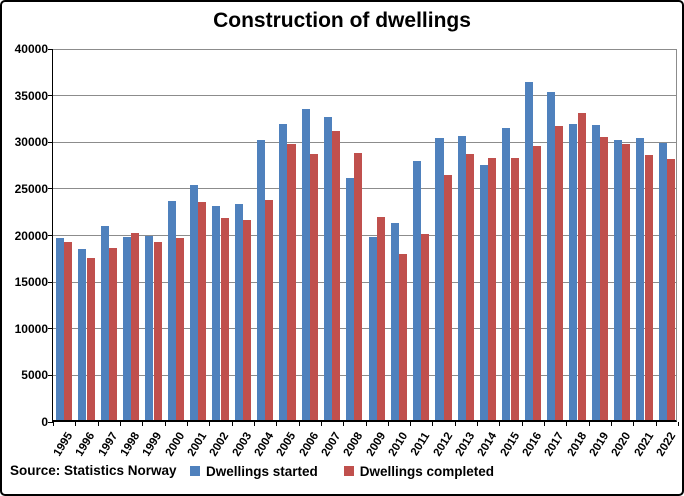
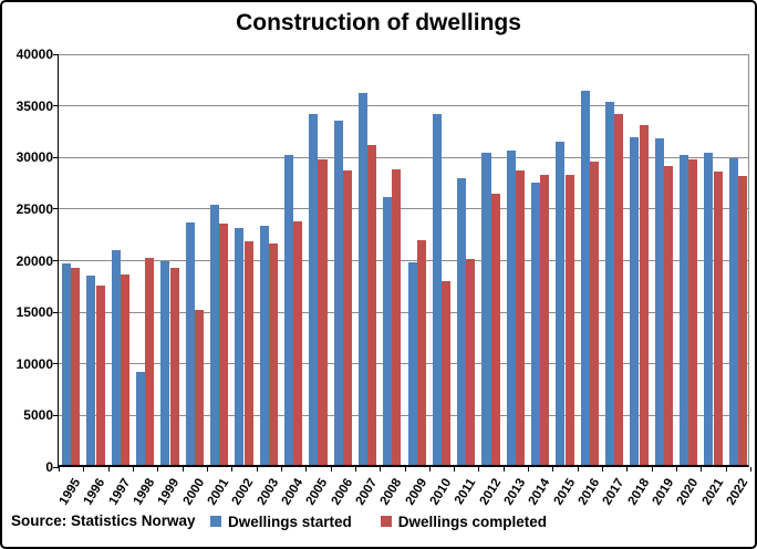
Dwellings started/1998: 20000 -> 9000
Dwellings completed/2000: 20000 -> 15000
Dwellings started/2005: 32000 -> 34000
Dwellings started/2007: 32000 -> 36000
Dwellings started/2010: 21000 -> 34000
Dwellings completed/2017: 32000 -> 34000
Dwellings completed/2019: 30000 -> 29000
